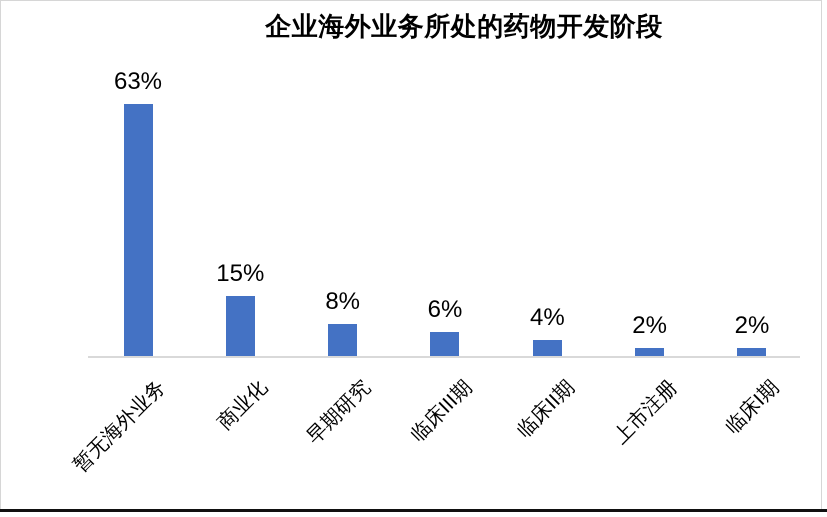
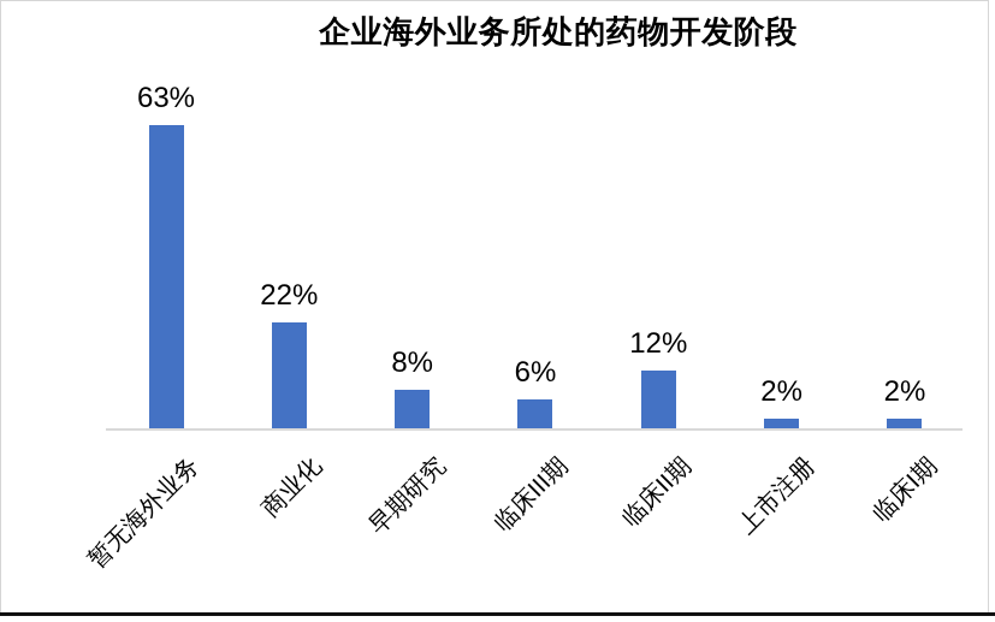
商业化: 15% -> 22%
临床II期: 4% -> 12%
